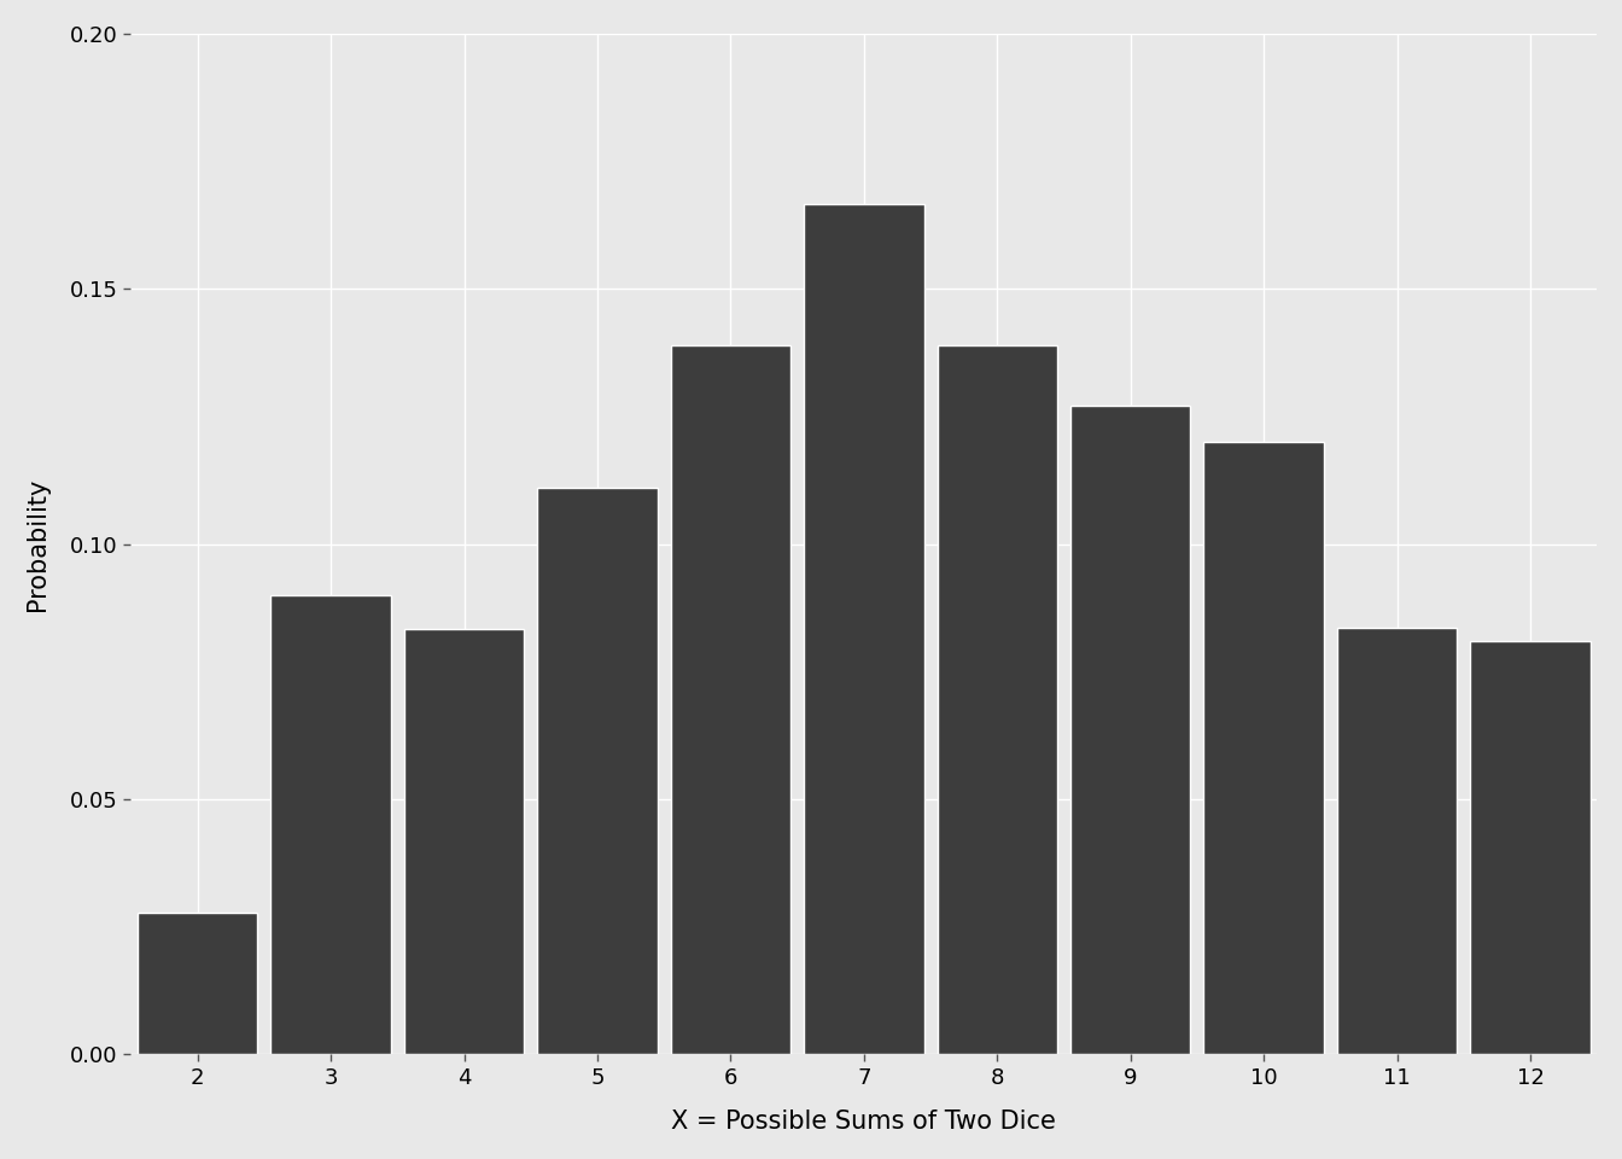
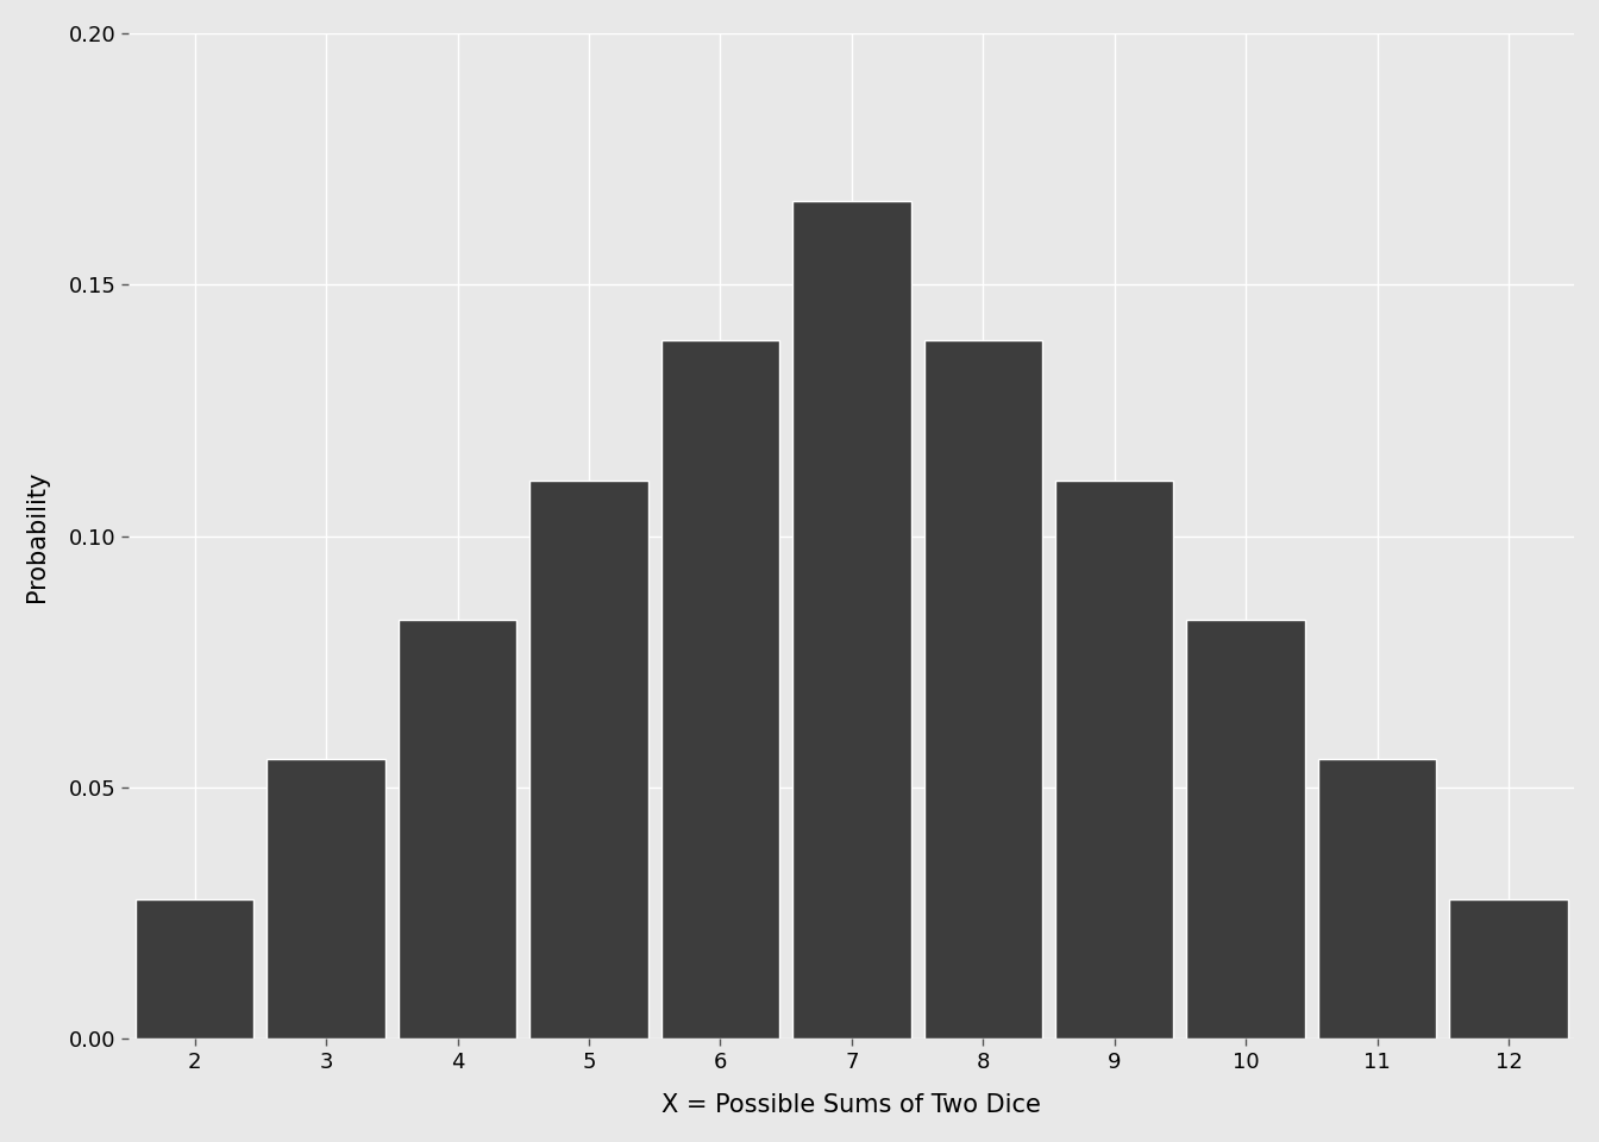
3: 0.0900 -> 0.0556
9: 0.1270 -> 0.1111
10: 0.1200 -> 0.0833
11: 0.0835 -> 0.0556
12: 0.0810 -> 0.0278
